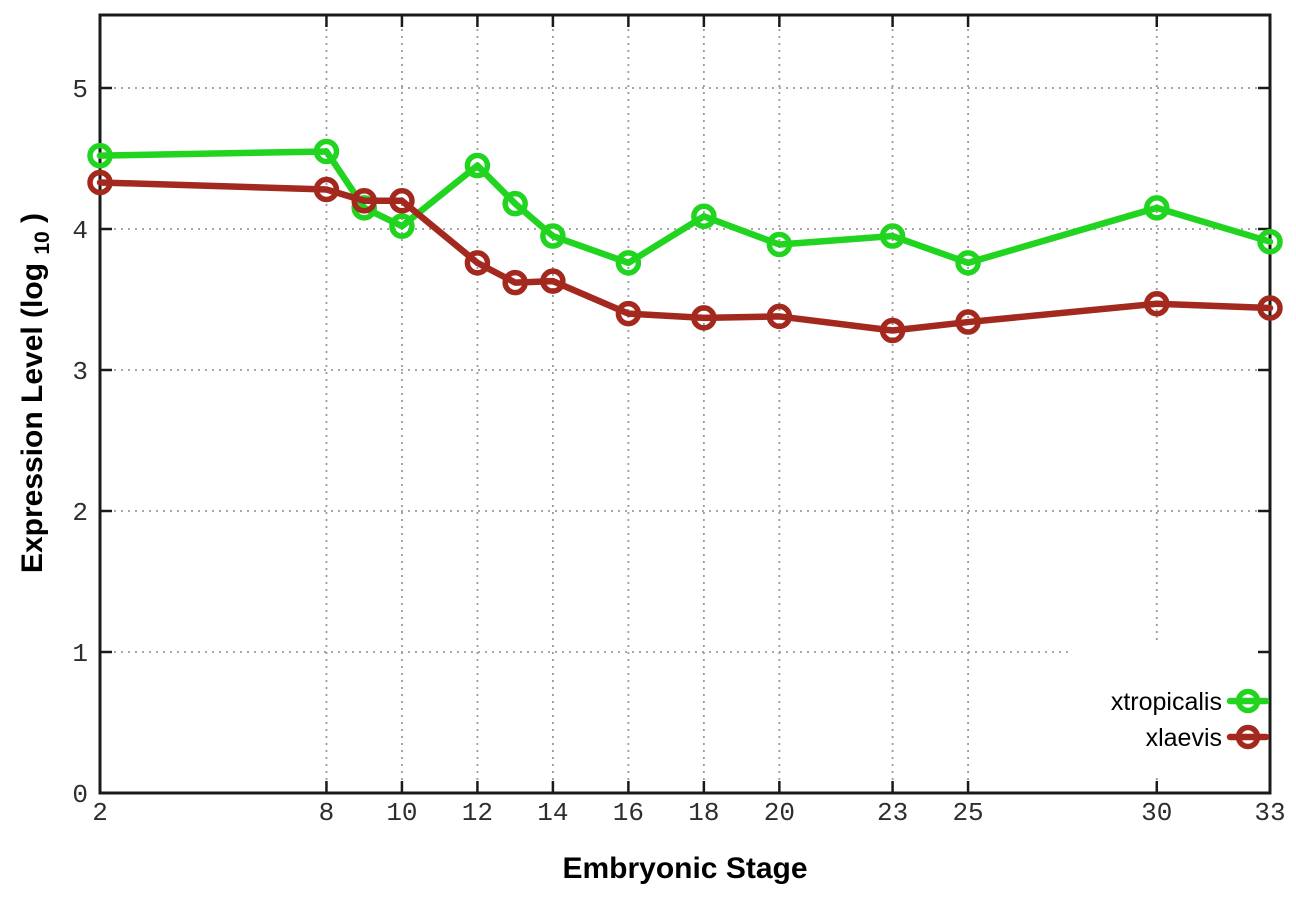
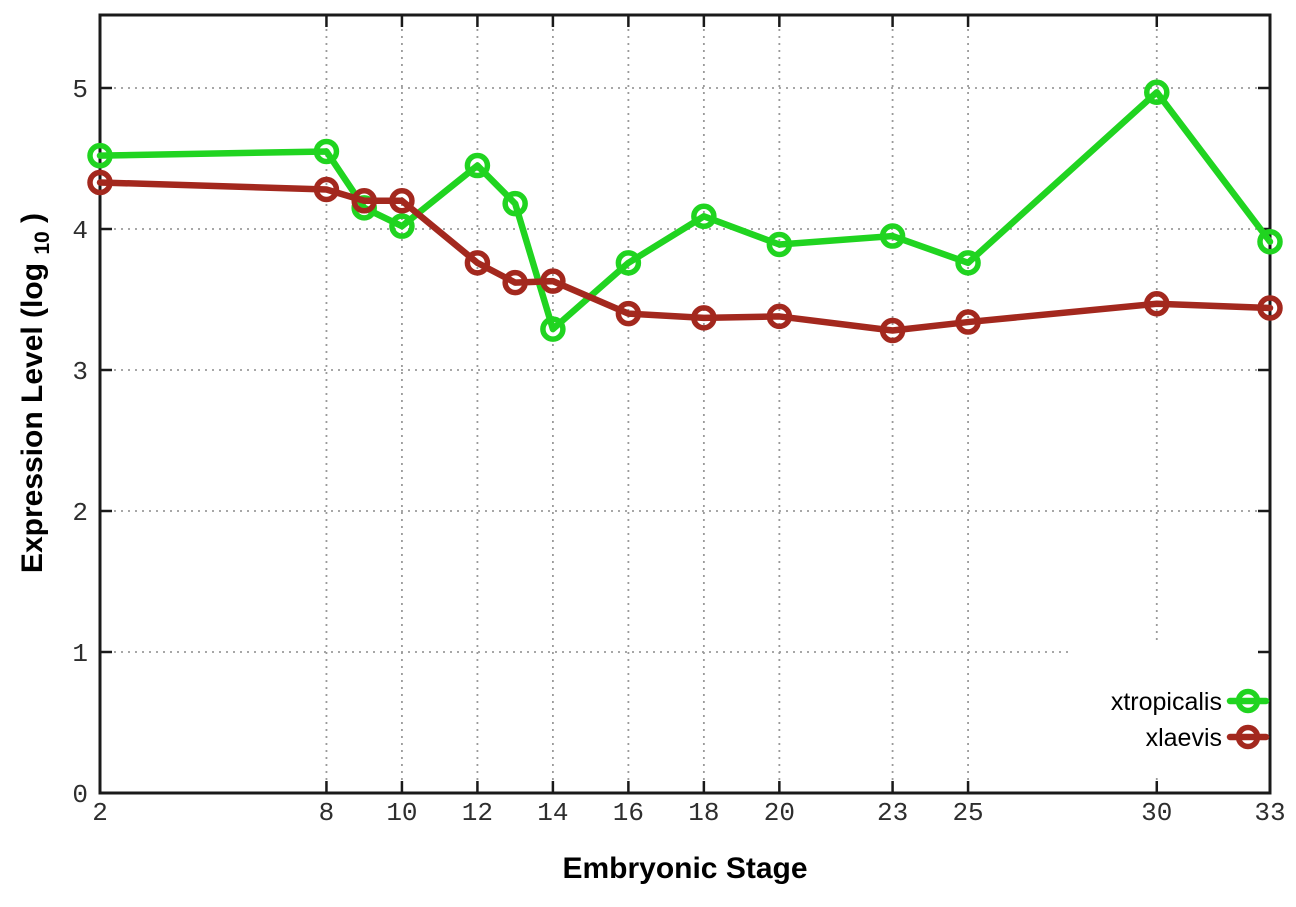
xtropicalis/14: 3.95 -> 3.29
xtropicalis/30: 4.15 -> 4.97
